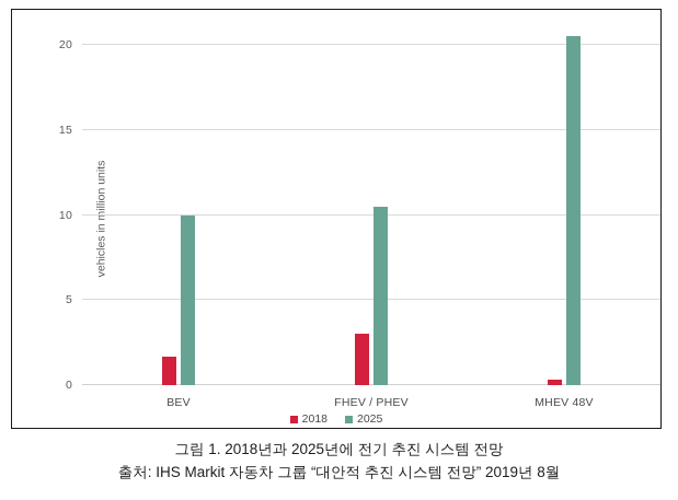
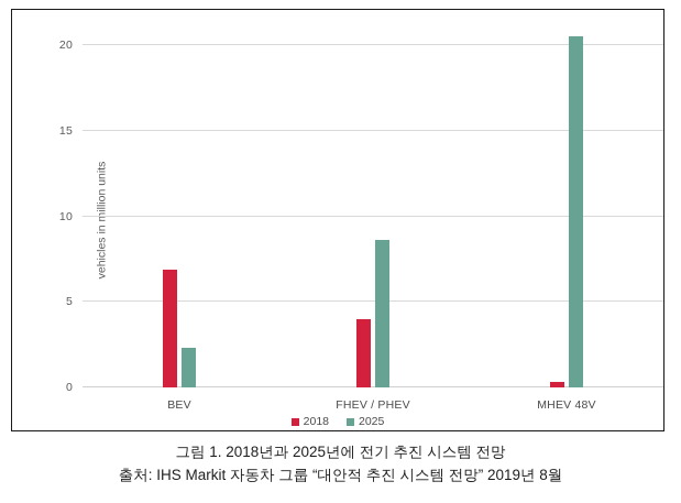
2018/BEV: 1.7 -> 6.9
2025/BEV: 10.0 -> 2.3
2018/FHEV / PHEV: 3.0 -> 4.0
2025/FHEV / PHEV: 10.5 -> 8.6
